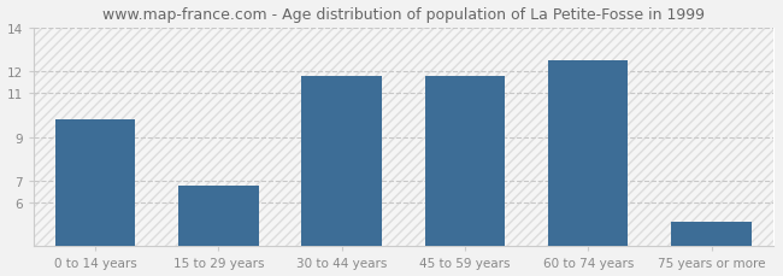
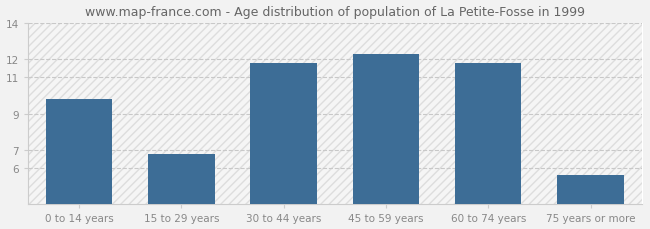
45 to 59 years: 11.8 -> 12.3
60 to 74 years: 12.5 -> 11.8
75 years or more: 5.1 -> 5.6
